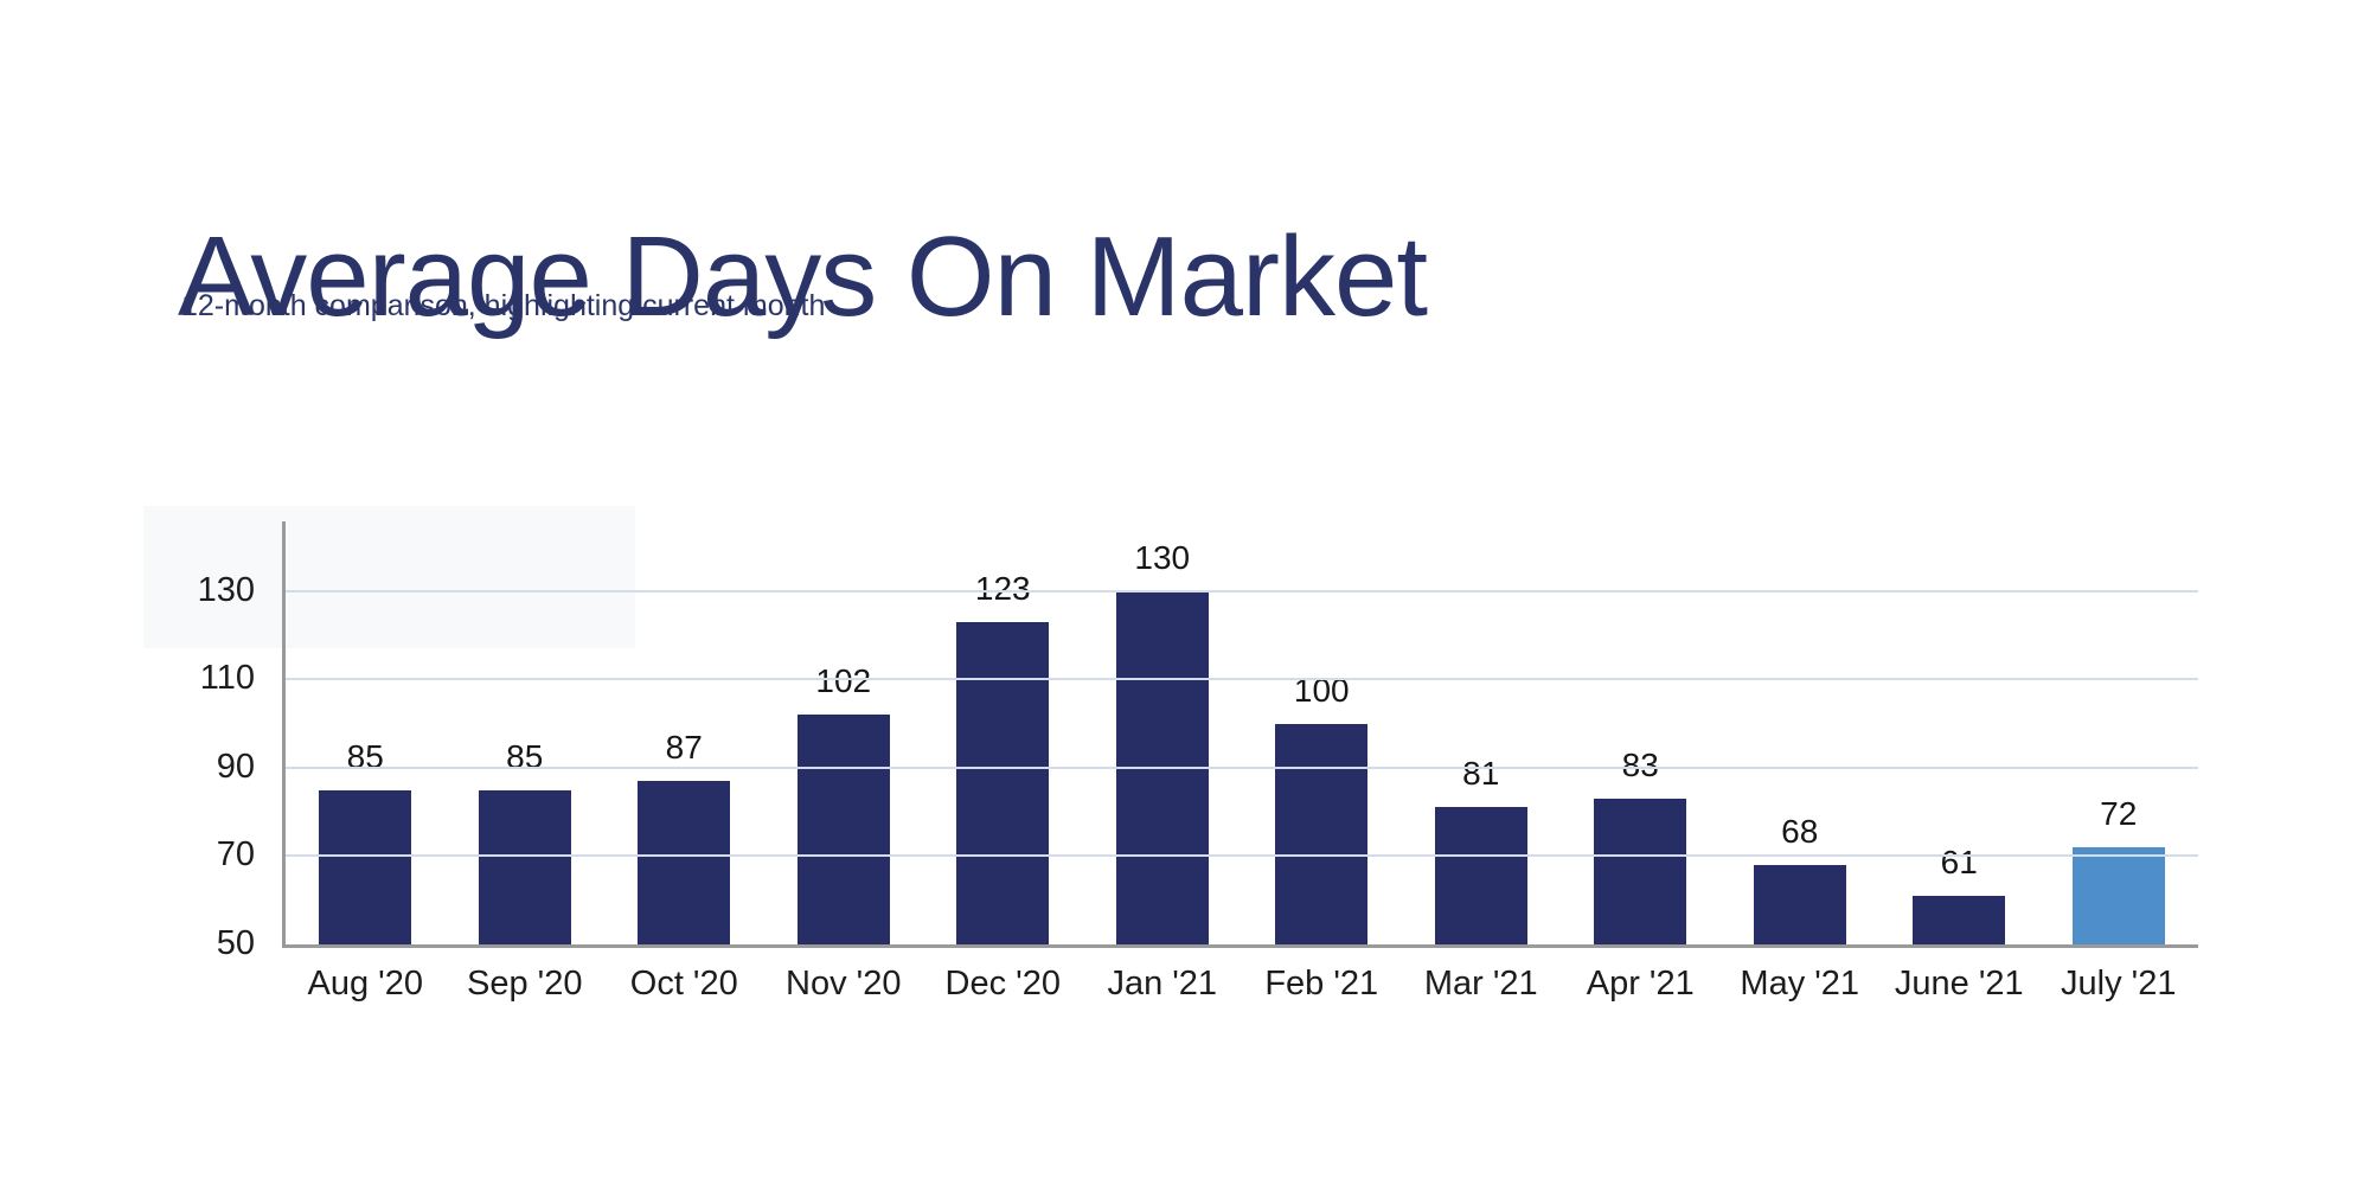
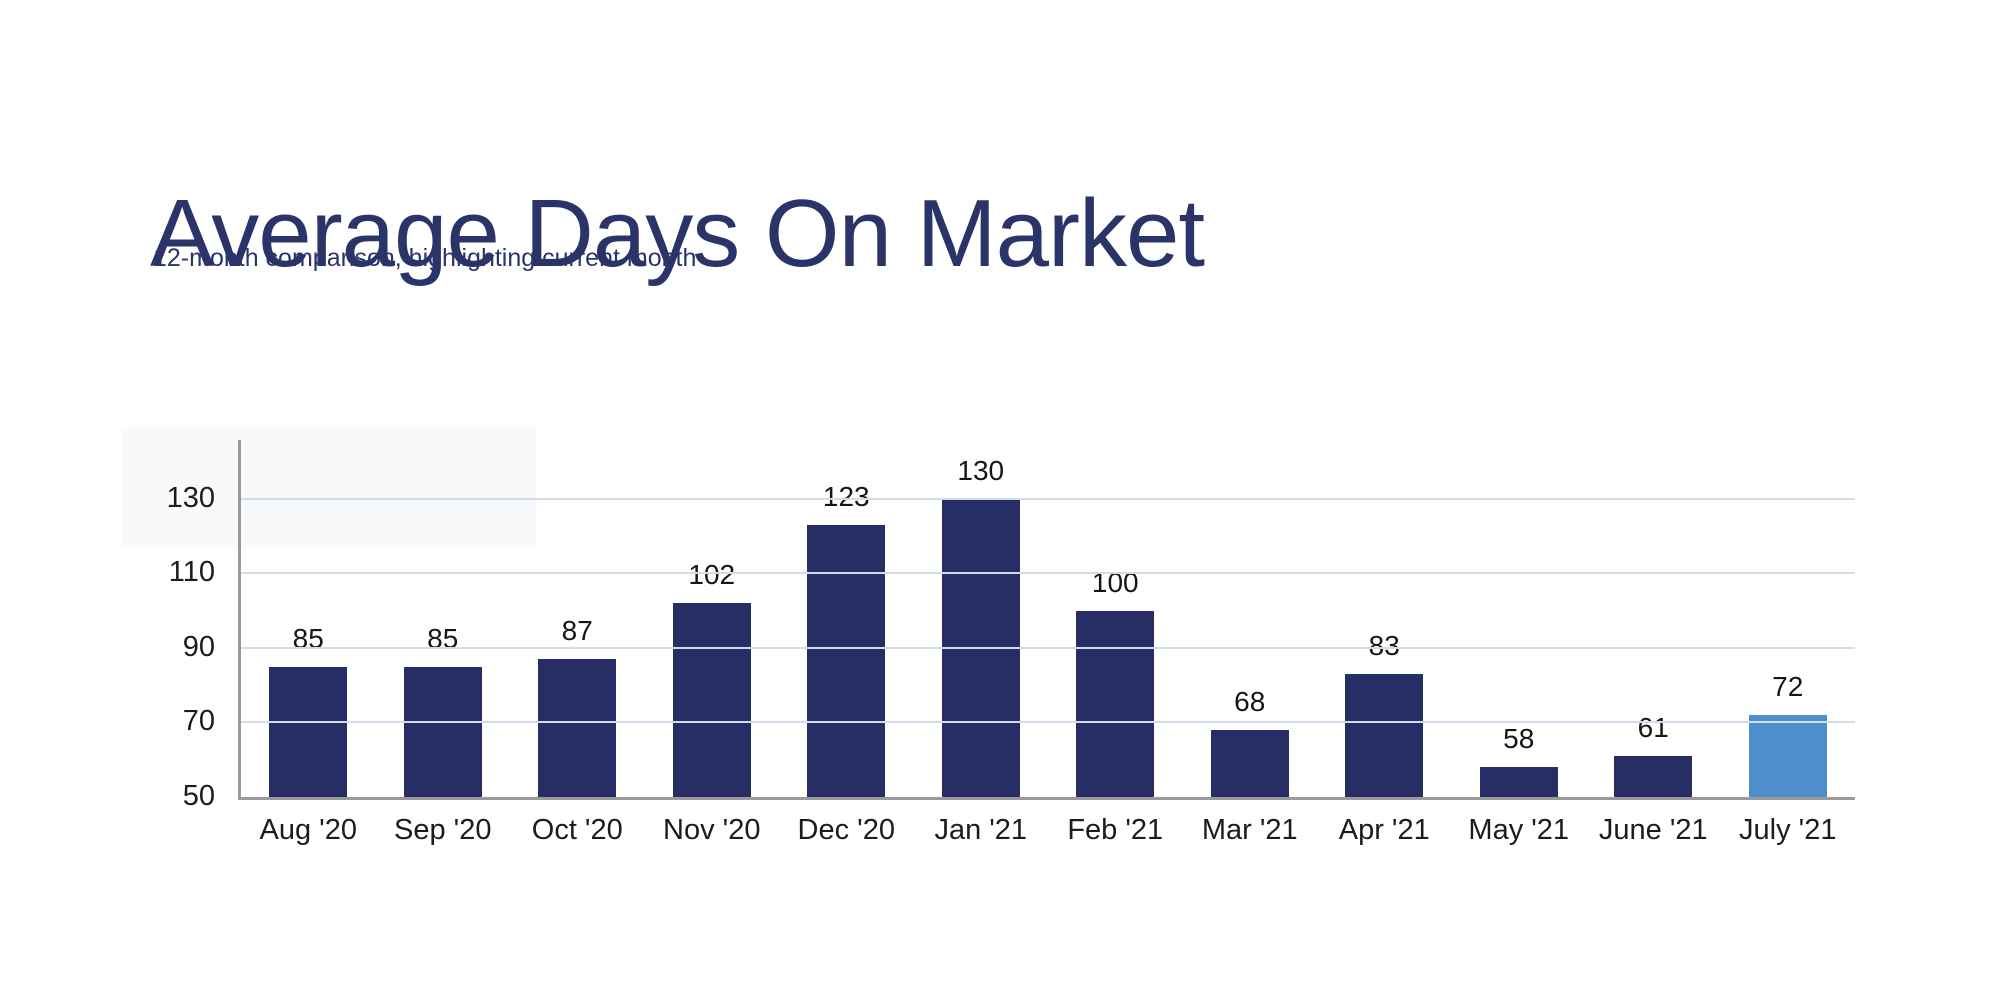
Mar '21: 81 -> 68
May '21: 68 -> 58
